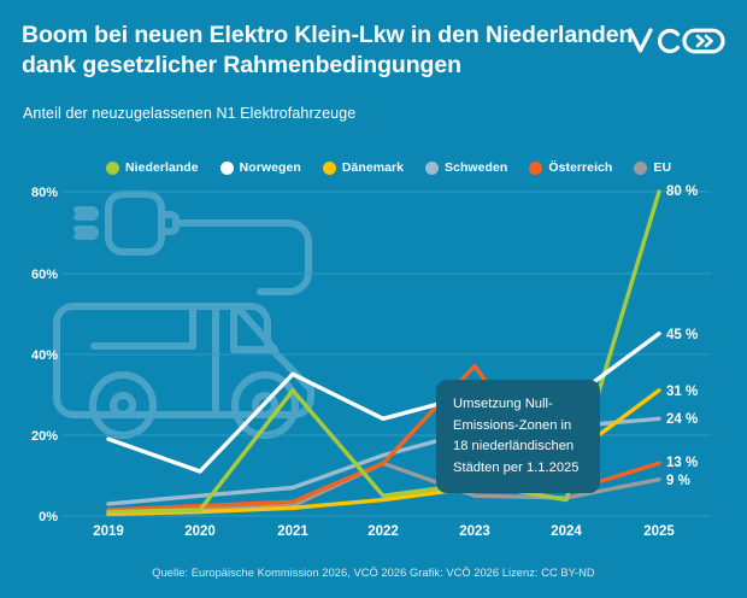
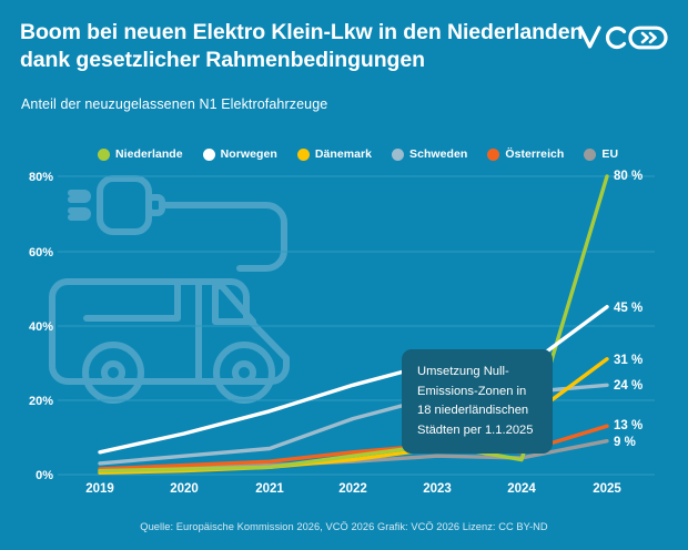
Norwegen/2019: 19% -> 6%
Niederlande/2021: 31% -> 2%
Norwegen/2021: 35% -> 17%
Österreich/2022: 13% -> 6%
EU/2022: 13% -> 4%
Österreich/2023: 37% -> 8%
